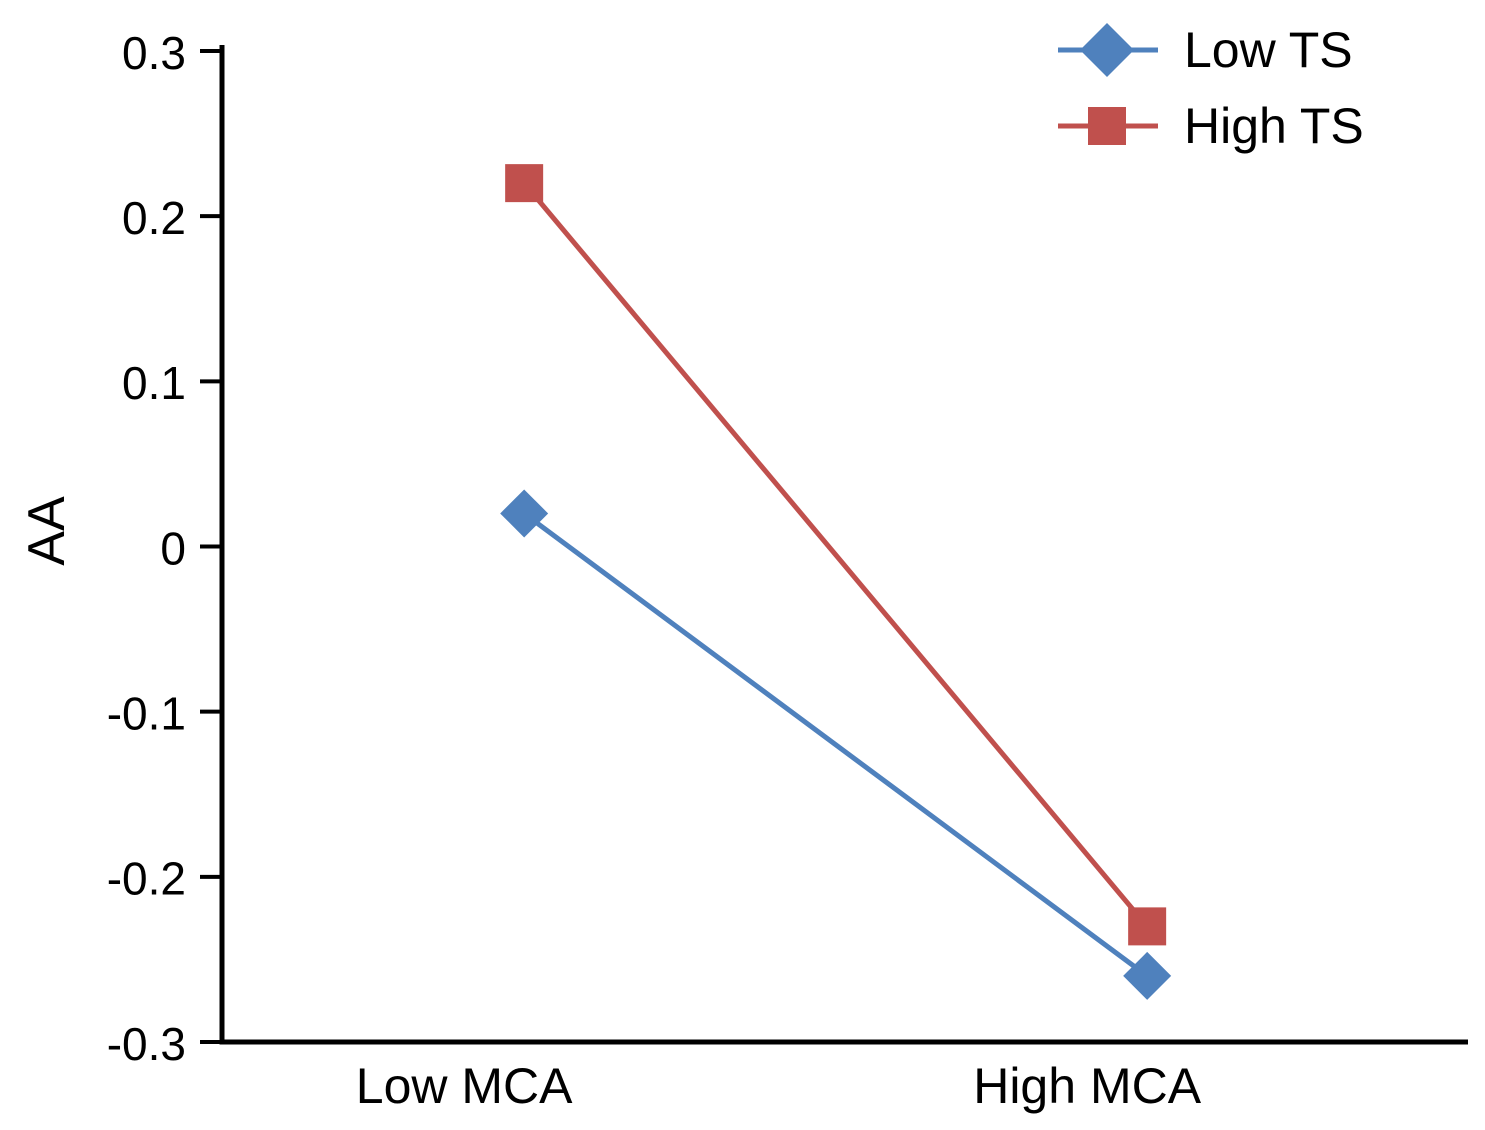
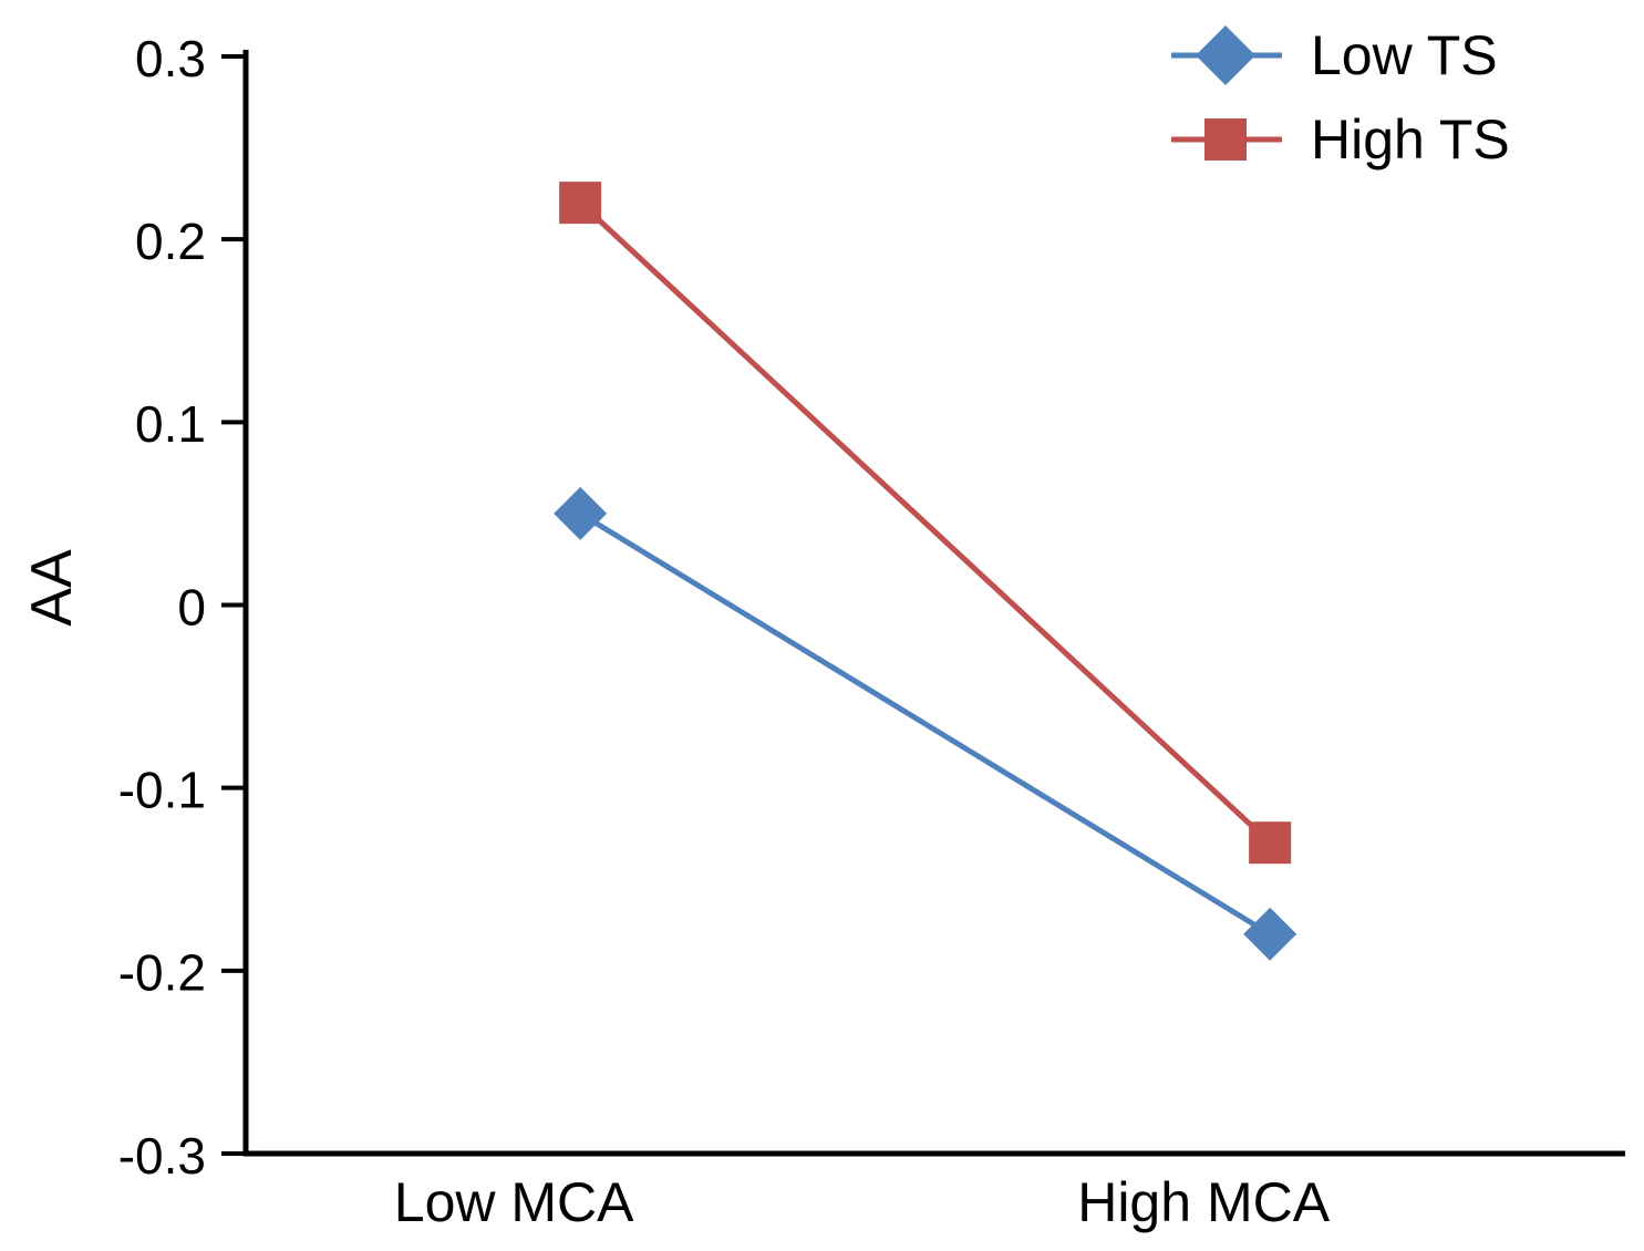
Low TS/Low MCA: 0.02 -> 0.05
Low TS/High MCA: -0.26 -> -0.18
High TS/High MCA: -0.23 -> -0.13
